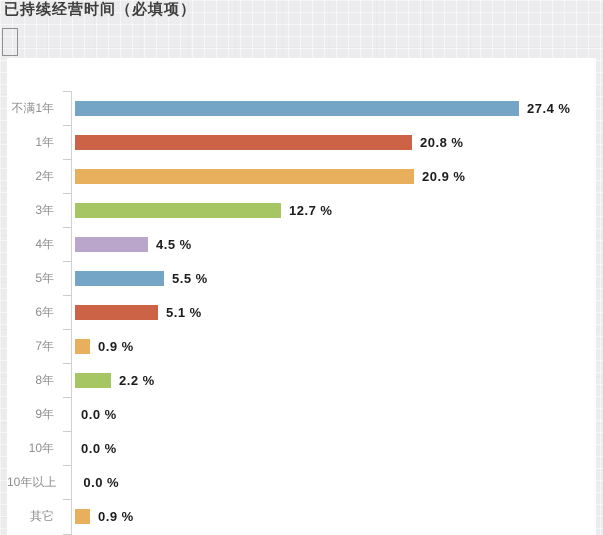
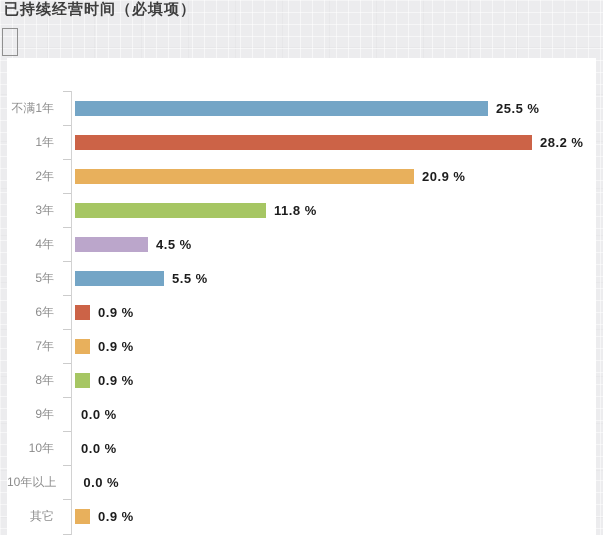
不满1年: 27.4 -> 25.5
1年: 20.8 -> 28.2
3年: 12.7 -> 11.8
6年: 5.1 -> 0.9
8年: 2.2 -> 0.9
